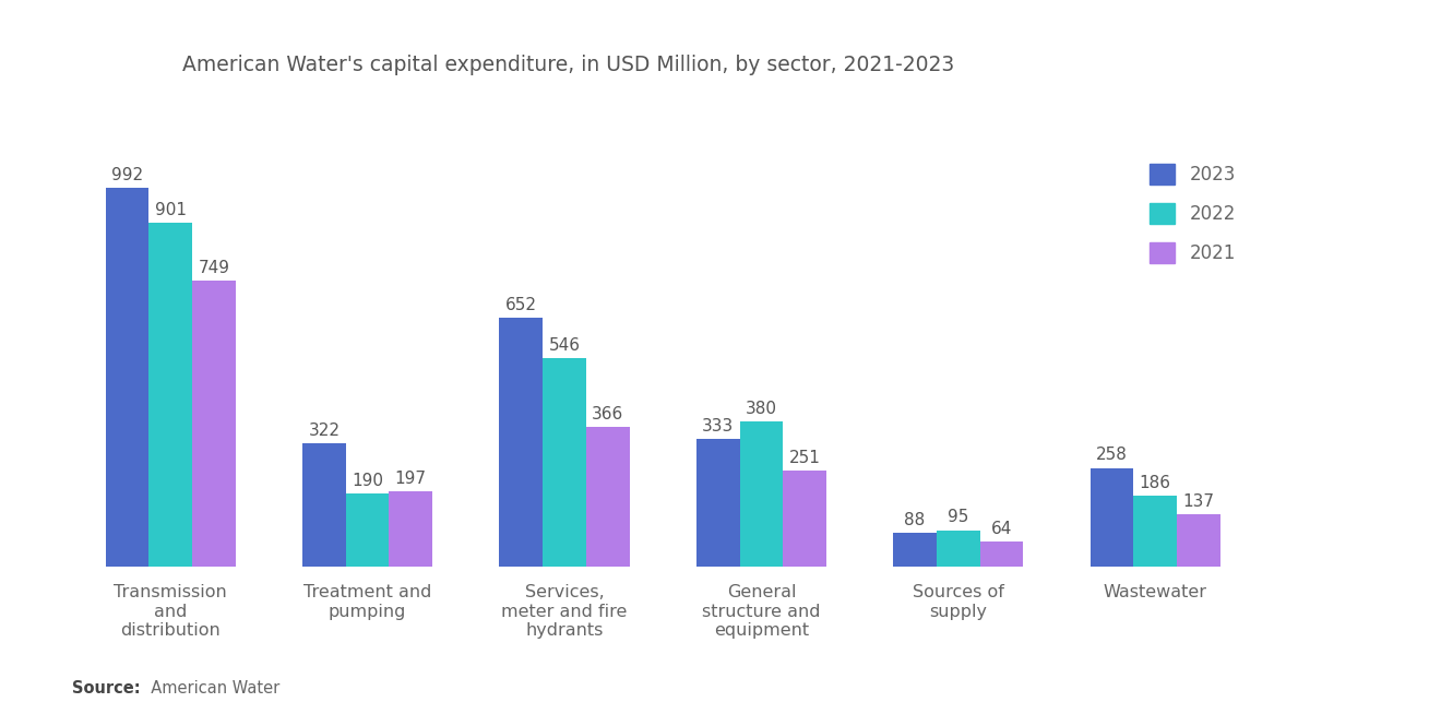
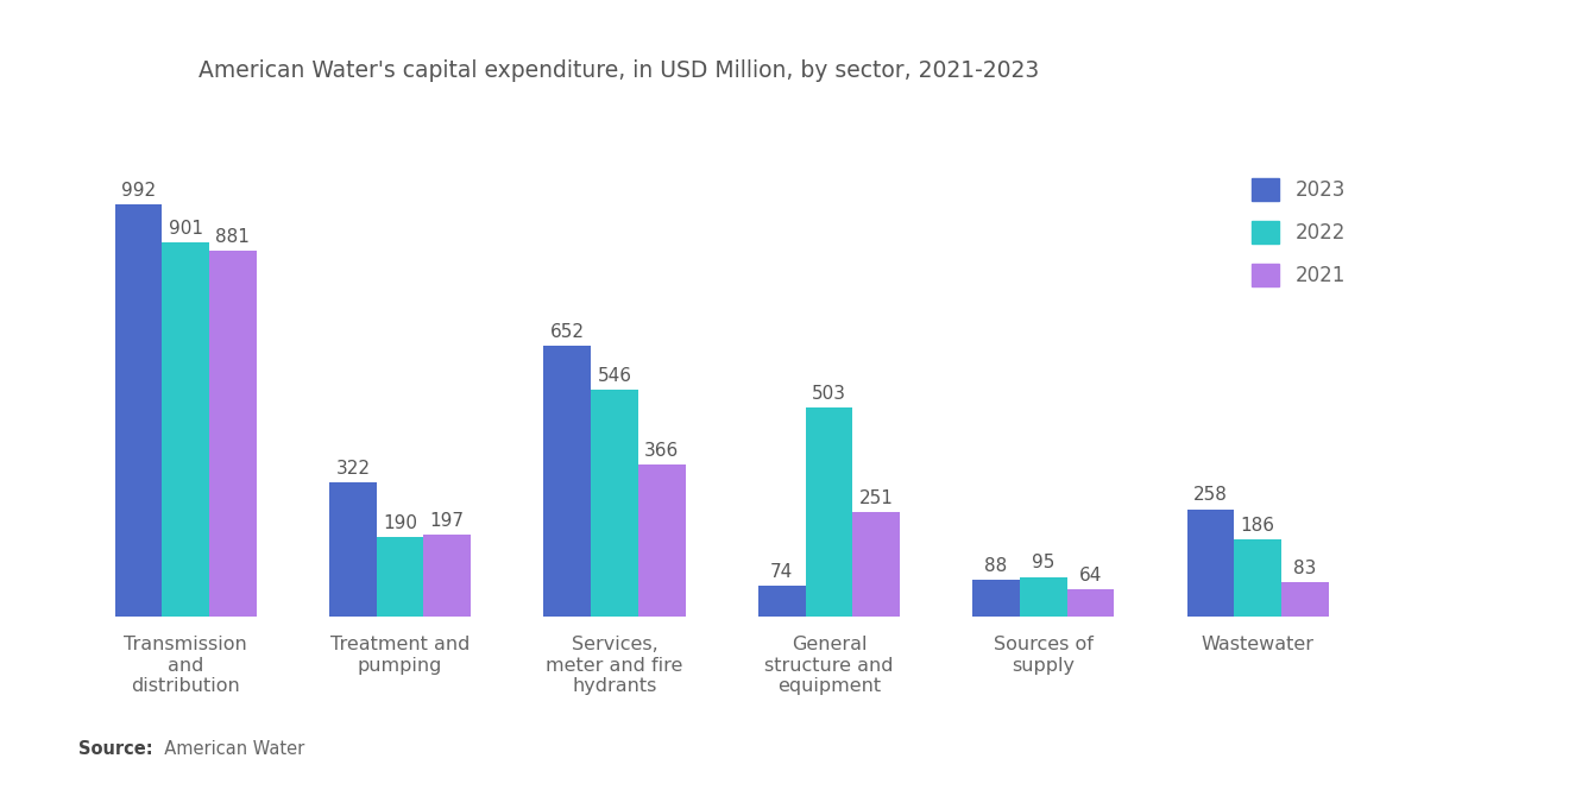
2021/Transmission and distribution: 749 -> 881
2023/General structure and equipment: 333 -> 74
2022/General structure and equipment: 380 -> 503
2021/Wastewater: 137 -> 83
